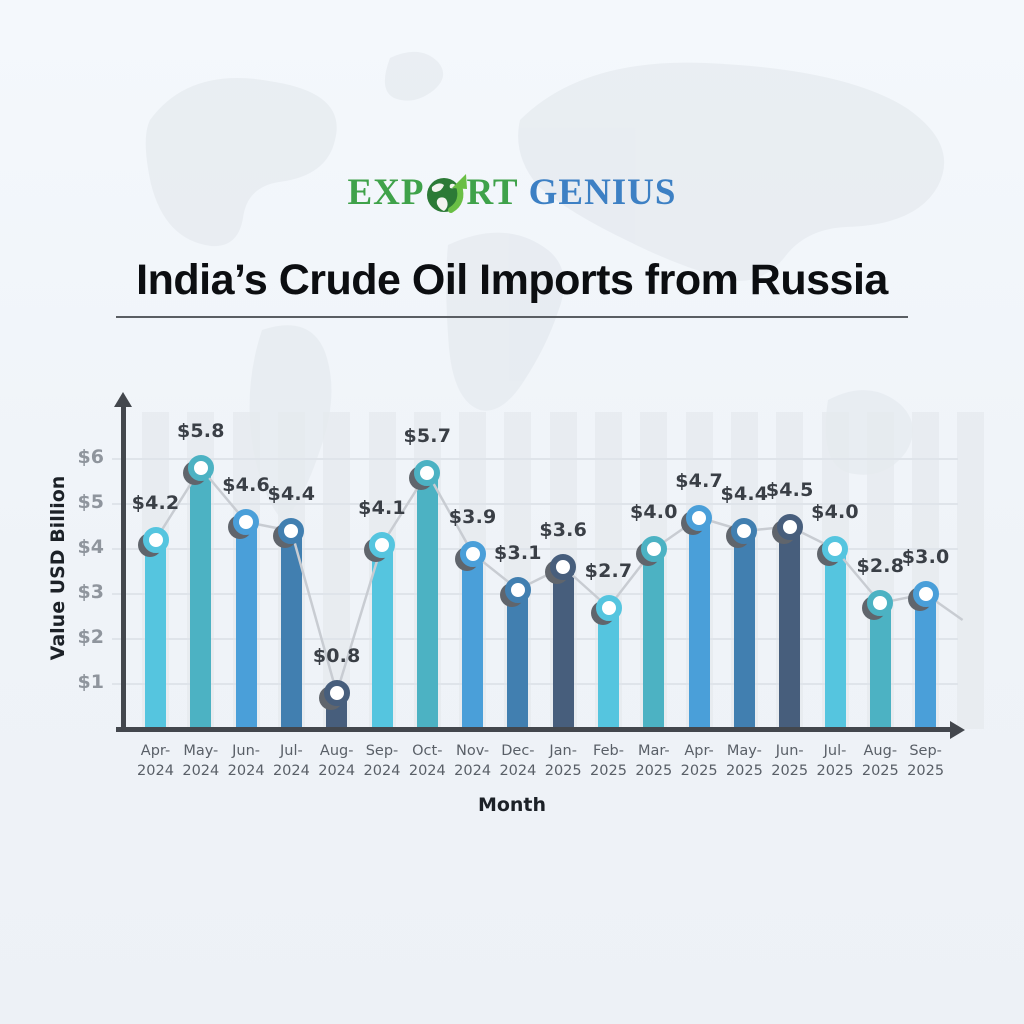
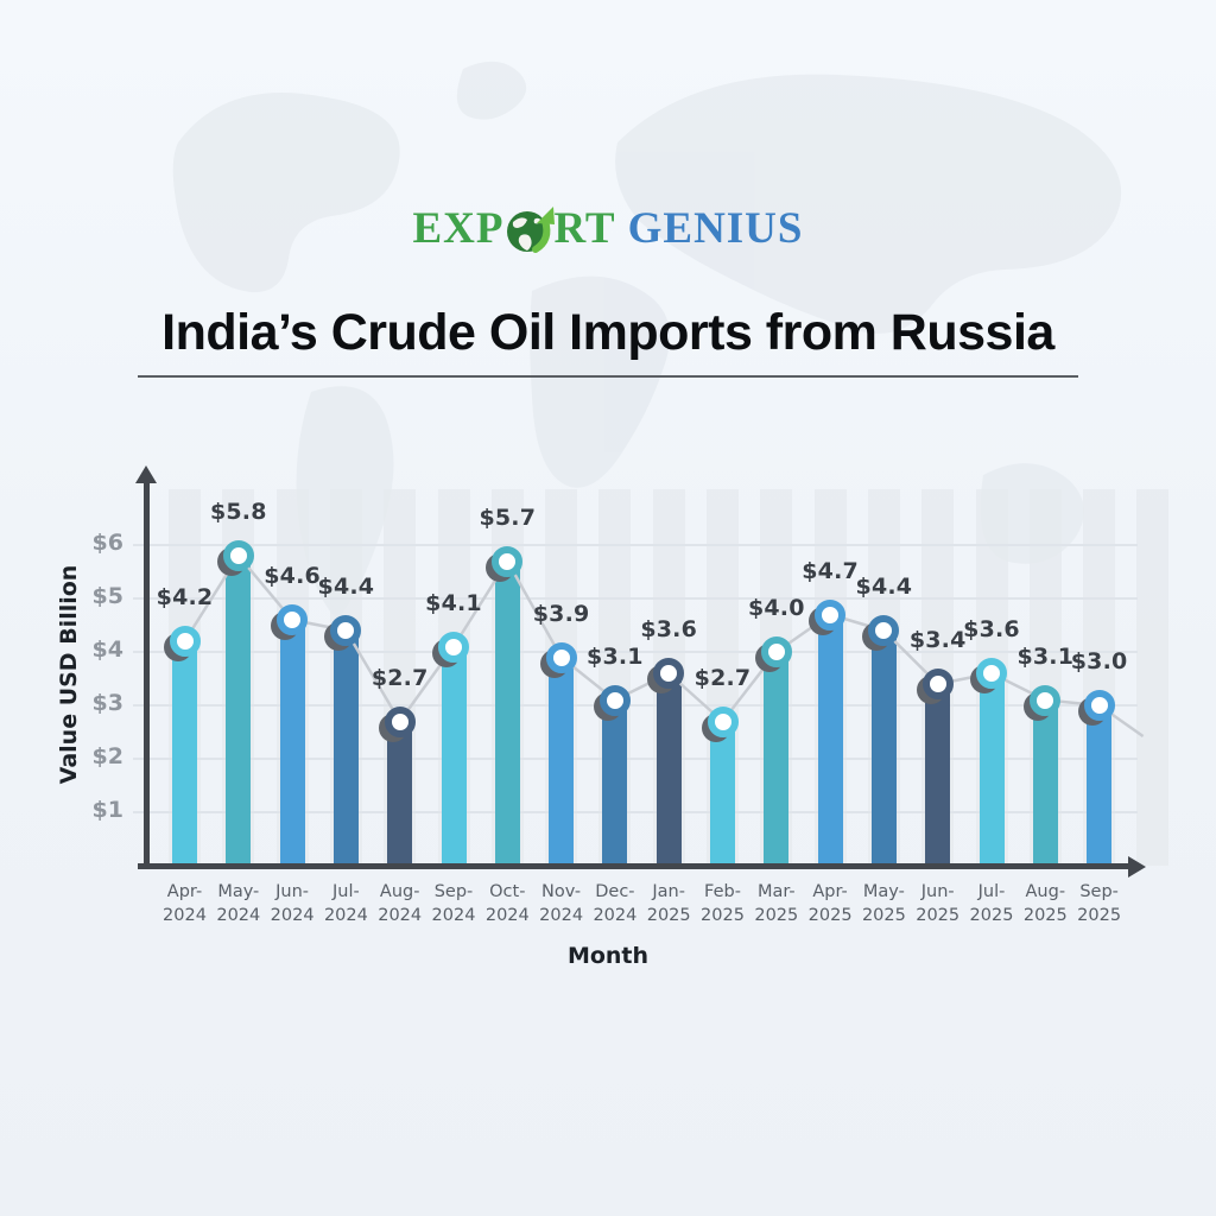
Aug-2024: $0.8 -> $2.7
Jun-2025: $4.5 -> $3.4
Jul-2025: $4.0 -> $3.6
Aug-2025: $2.8 -> $3.1
